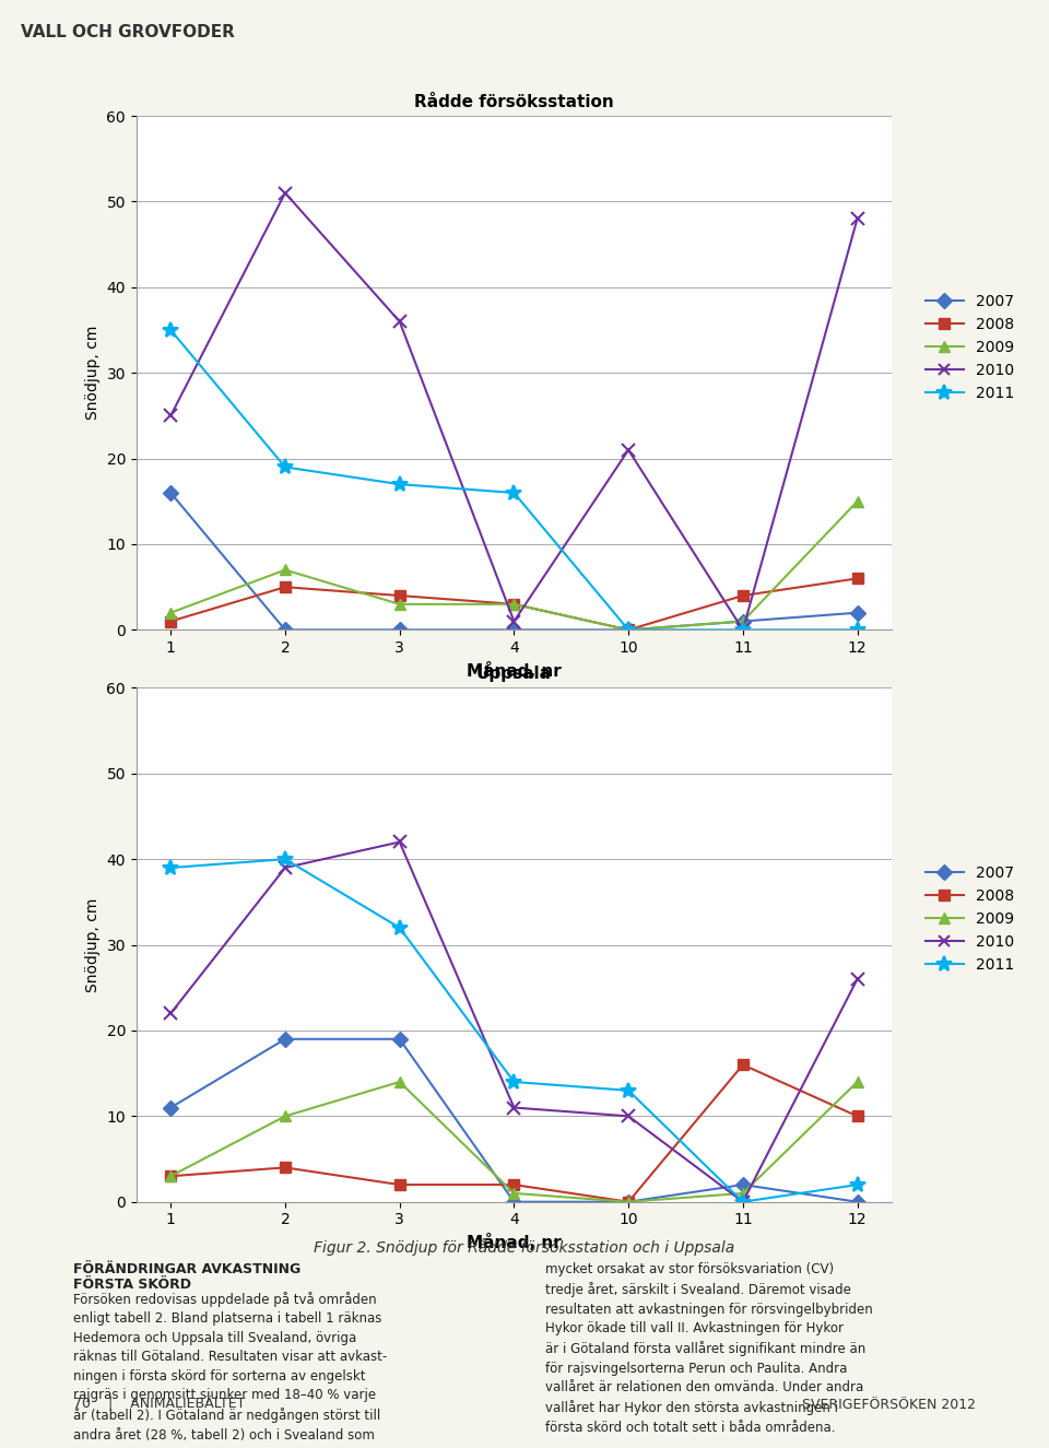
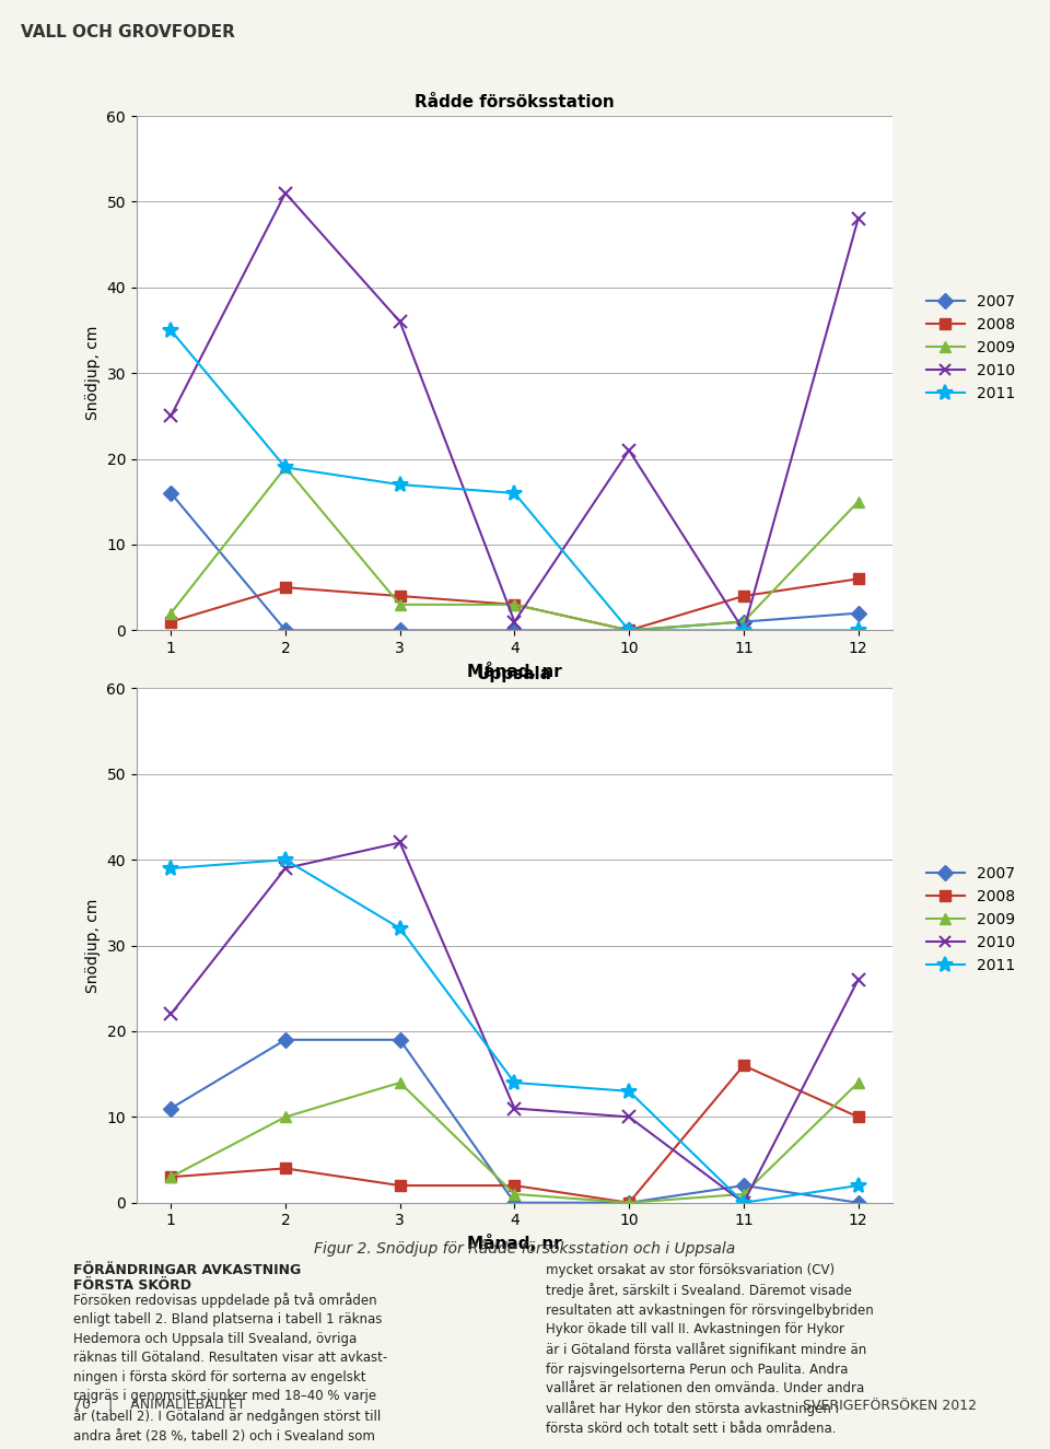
Rådde försöksstation/2009/2: 7 -> 19
